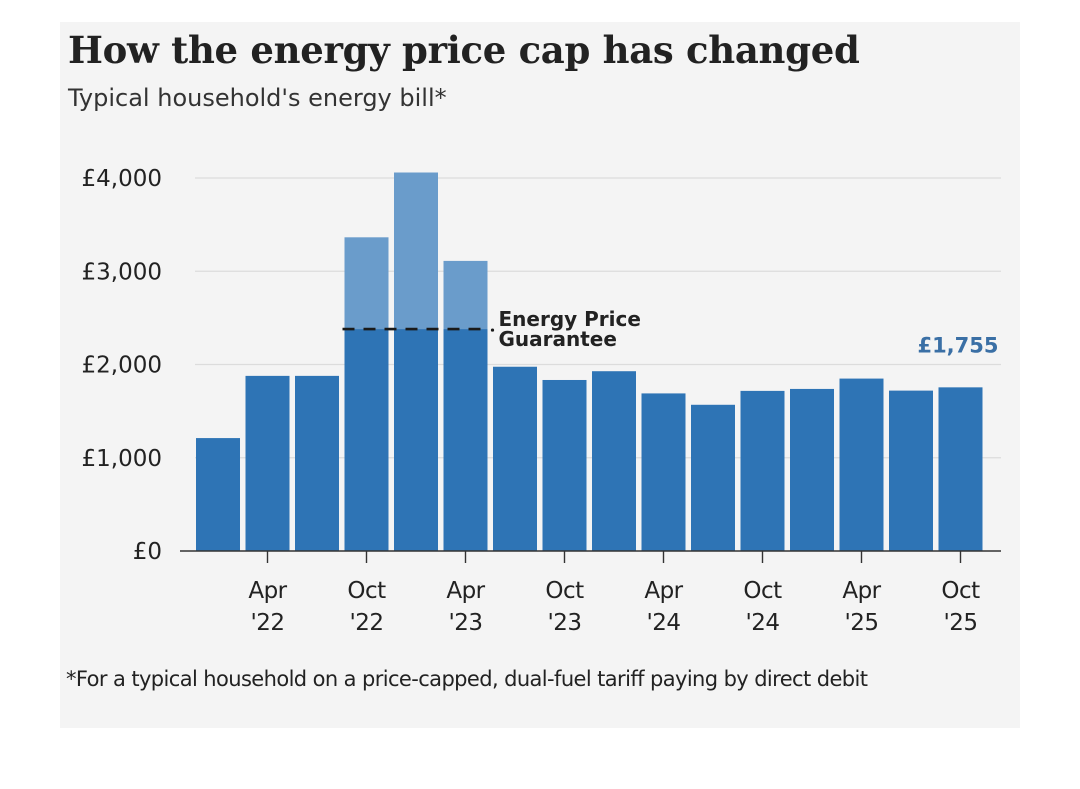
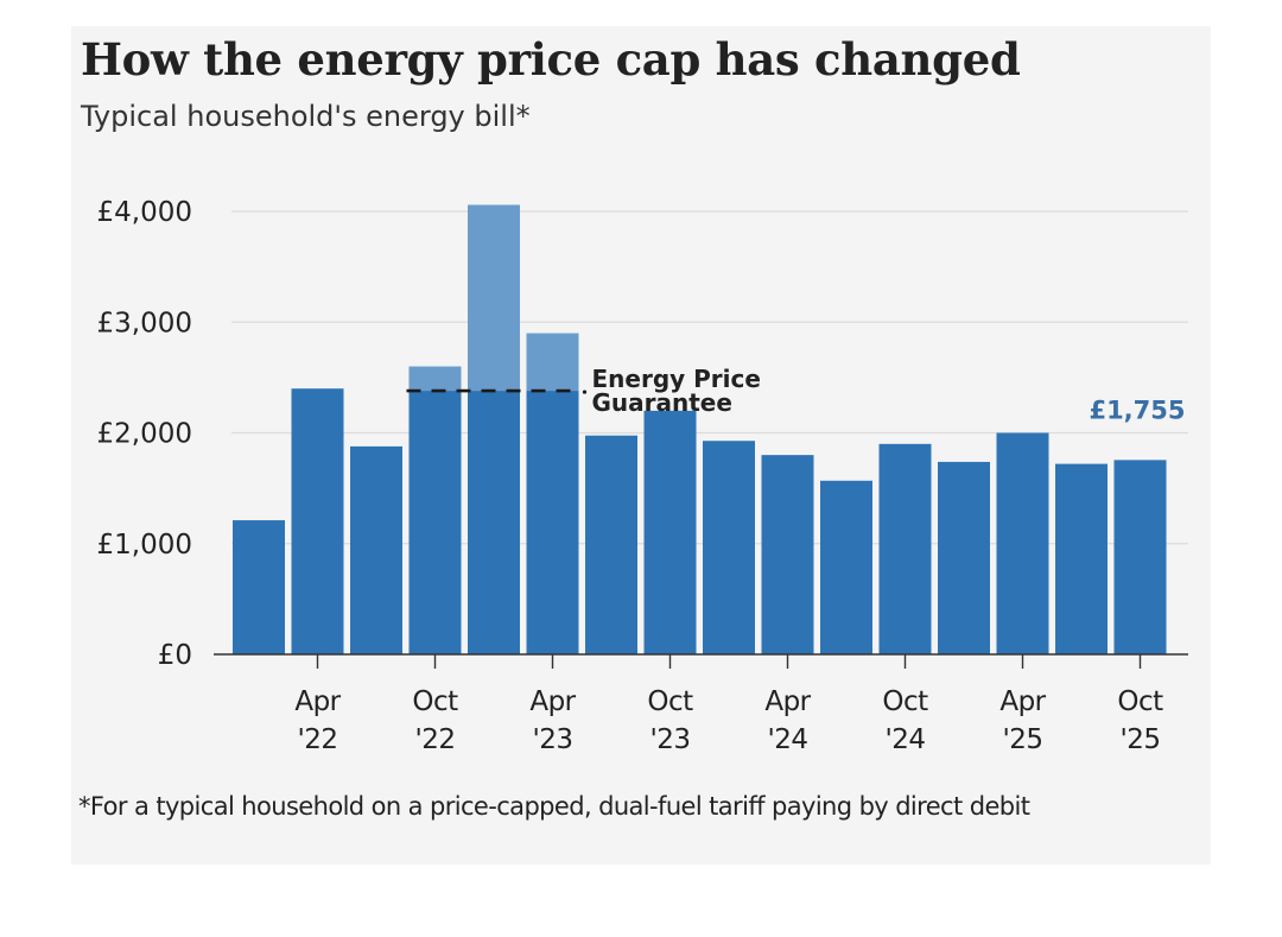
Apr '22: £1900 -> £2400
Oct '22: £3400 -> £2600
Apr '23: £3100 -> £2900
Oct '23: £1800 -> £2200
Apr '24: £1700 -> £1800
Oct '24: £1700 -> £1900
Apr '25: £1800 -> £2000
